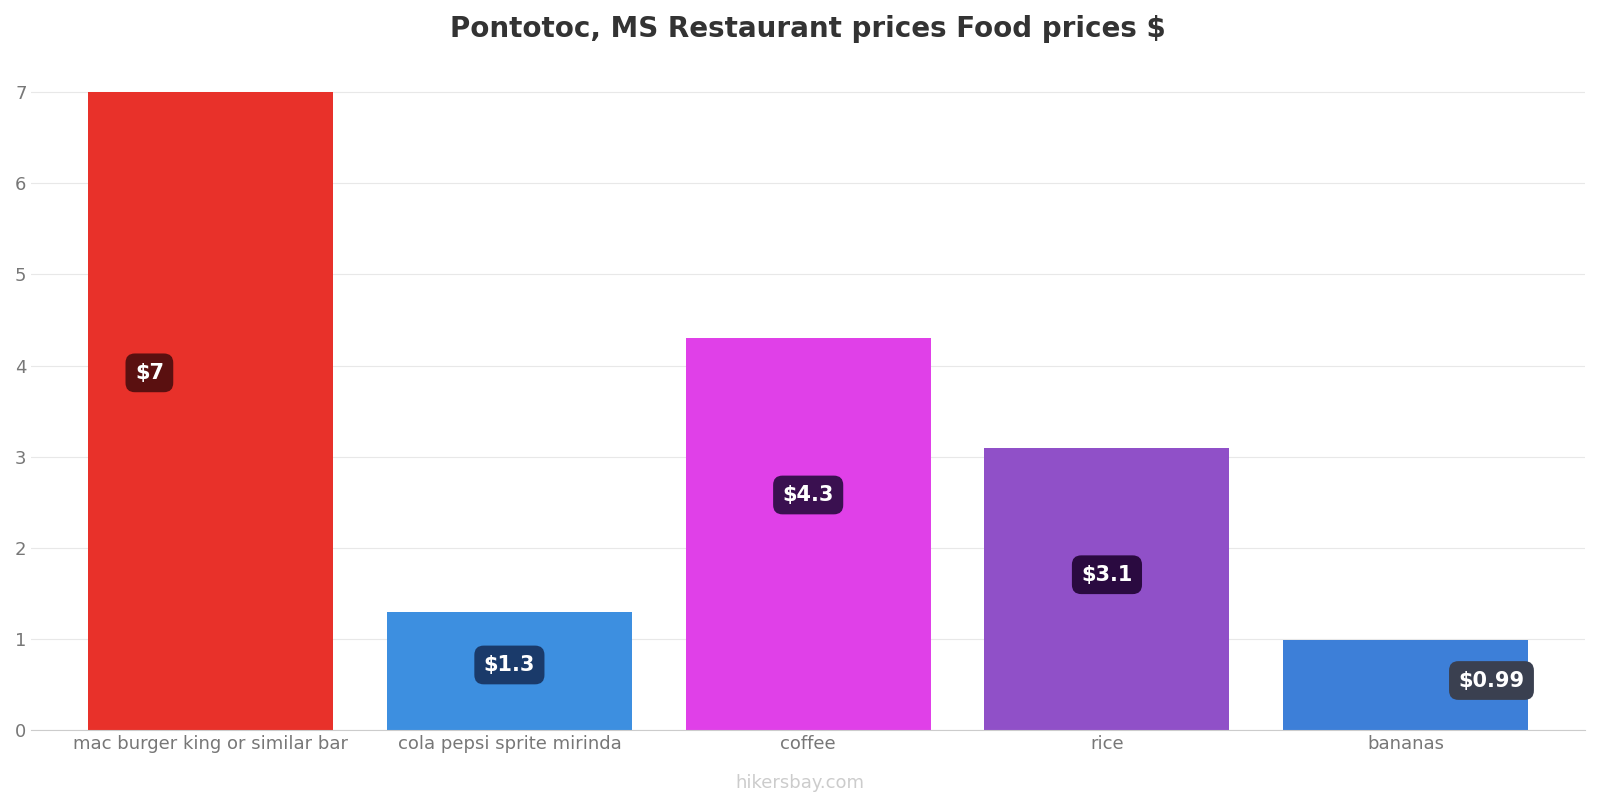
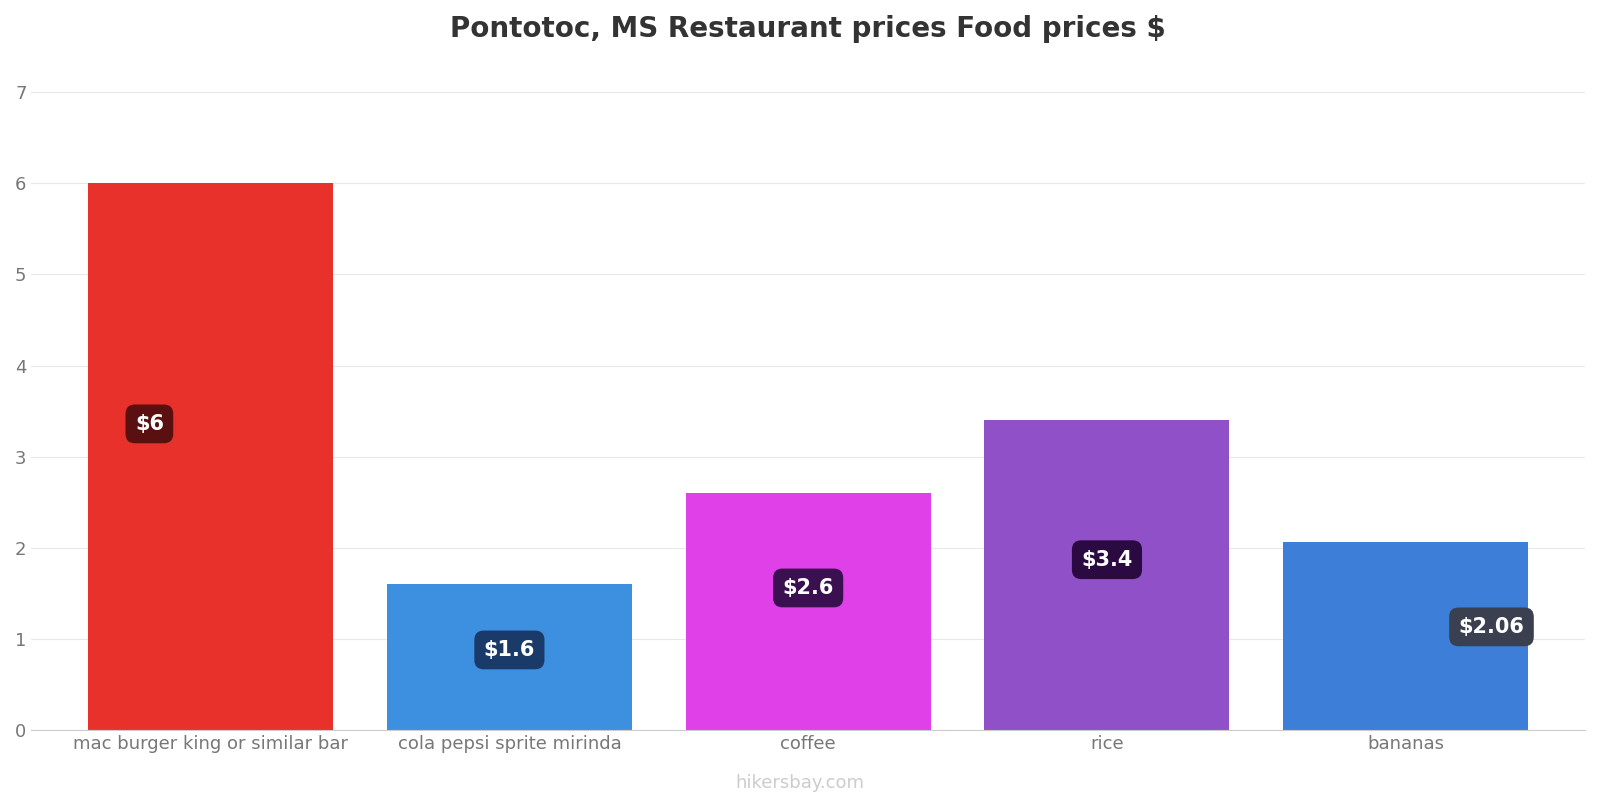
mac burger king or similar bar: $7 -> $6
cola pepsi sprite mirinda: $1.3 -> $1.6
coffee: $4.3 -> $2.6
rice: $3.1 -> $3.4
bananas: $0.99 -> $2.06
